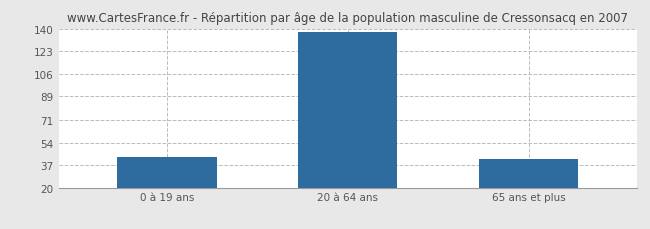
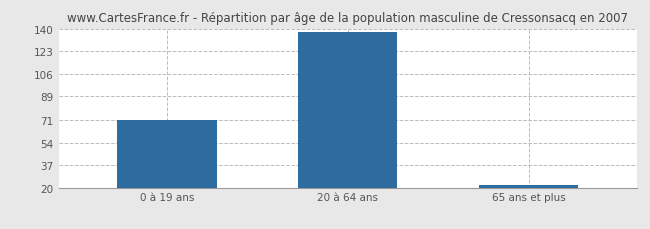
0 à 19 ans: 43 -> 71
65 ans et plus: 42 -> 22
